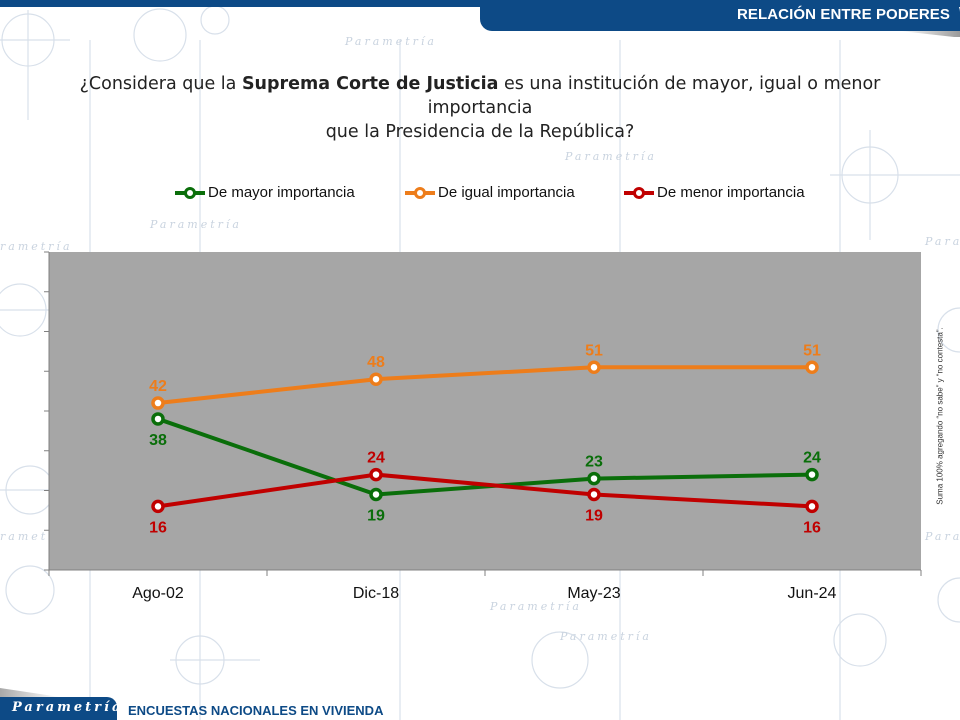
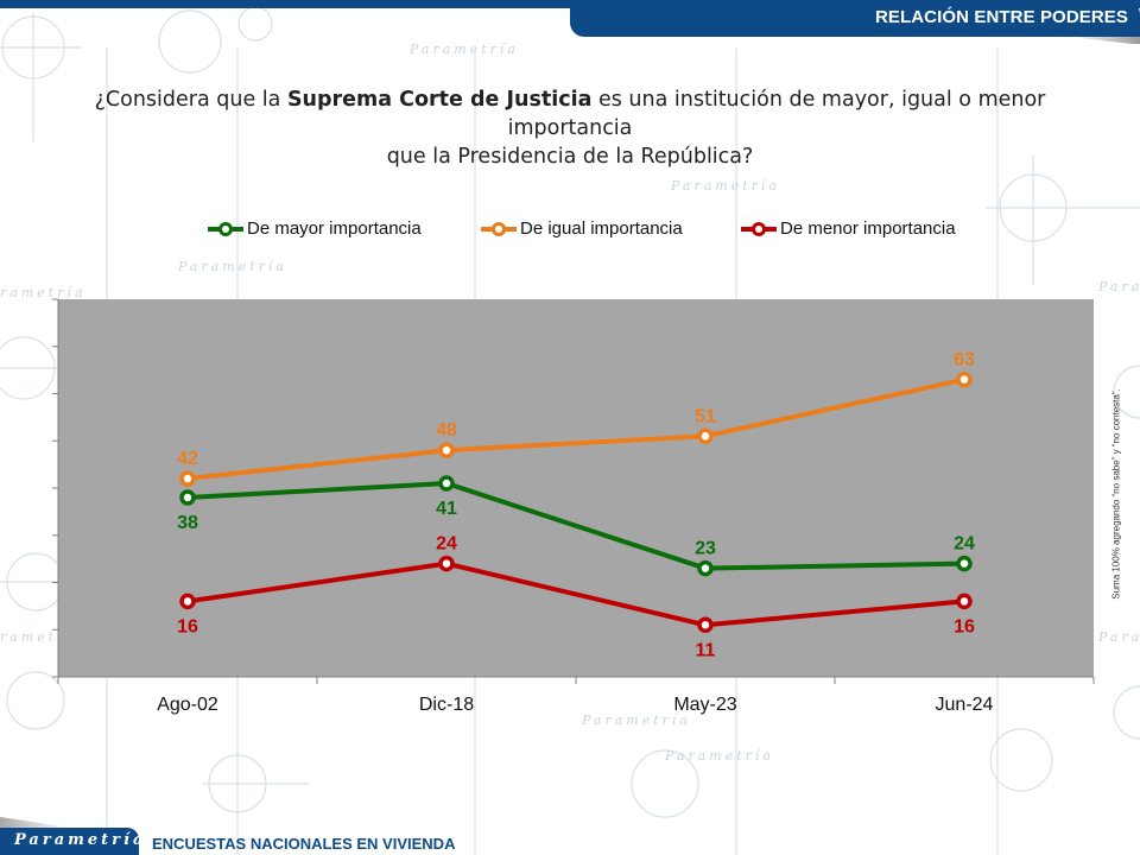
De mayor importancia/Dic-18: 19 -> 41
De menor importancia/May-23: 19 -> 11
De igual importancia/Jun-24: 51 -> 63
